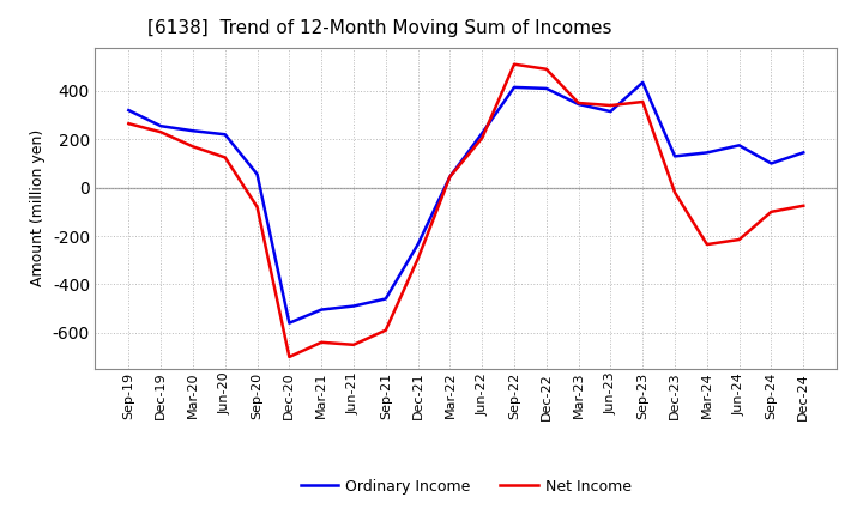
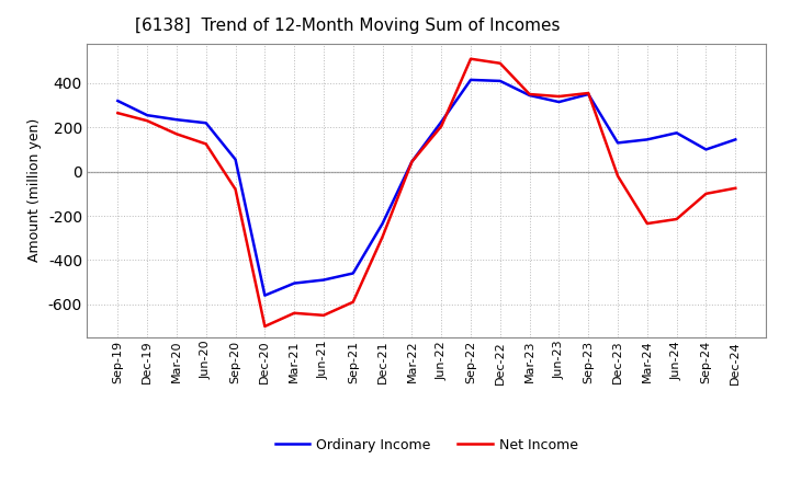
Ordinary Income/Sep-23: 435 -> 350
